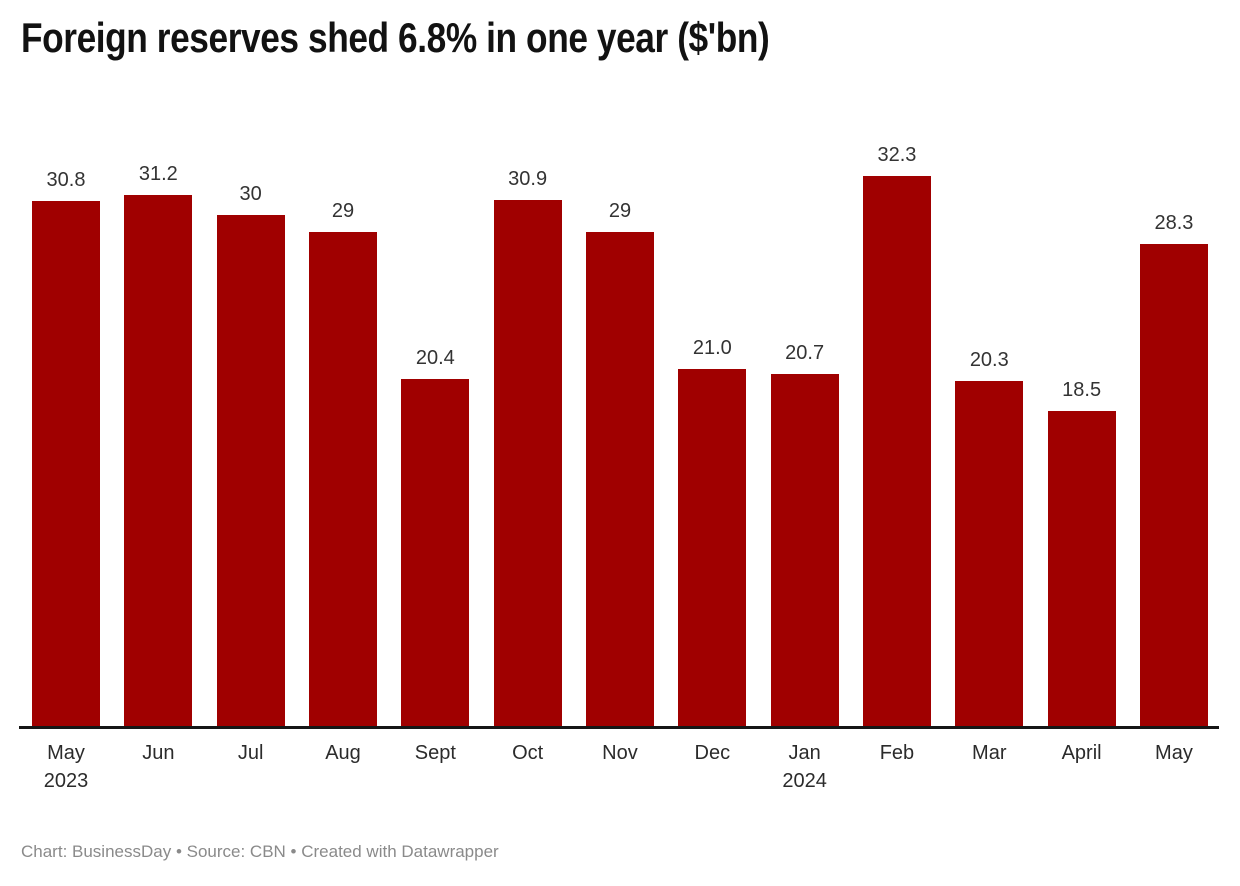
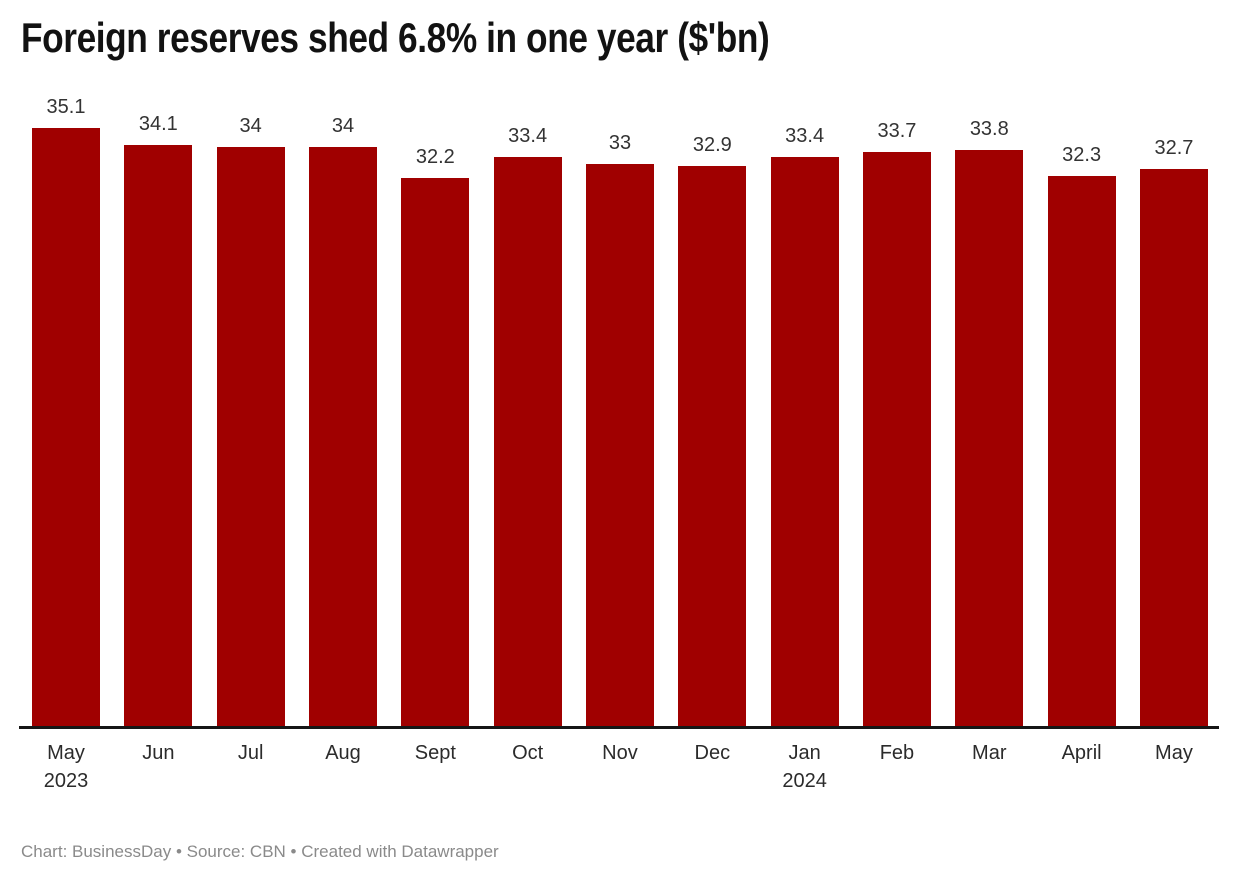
May 2023: 30.8 -> 35.1
Jun: 31.2 -> 34.1
Jul: 30 -> 34
Aug: 29 -> 34
Sept: 20.4 -> 32.2
Oct: 30.9 -> 33.4
Nov: 29 -> 33
Dec: 21.0 -> 32.9
Jan 2024: 20.7 -> 33.4
Feb: 32.3 -> 33.7
Mar: 20.3 -> 33.8
April: 18.5 -> 32.3
May: 28.3 -> 32.7
